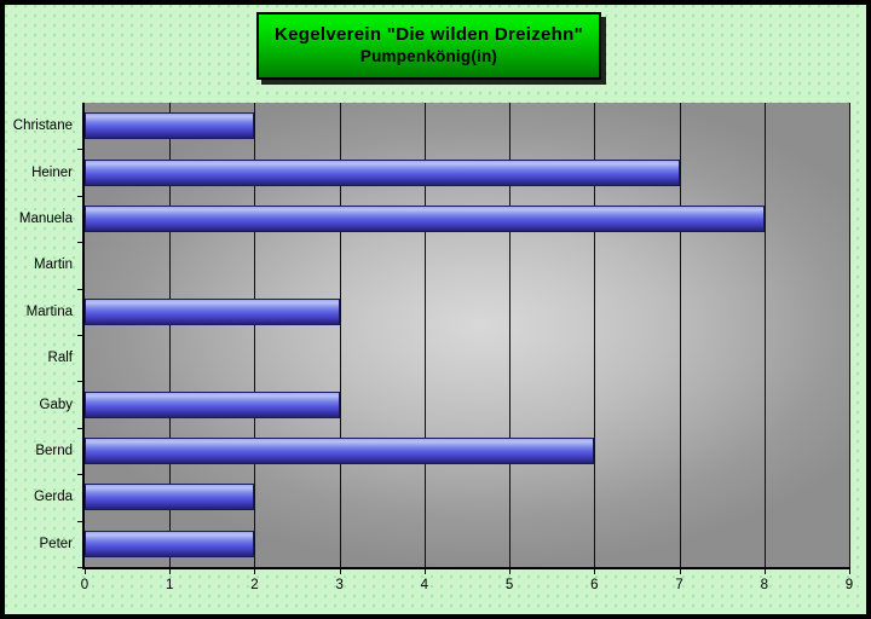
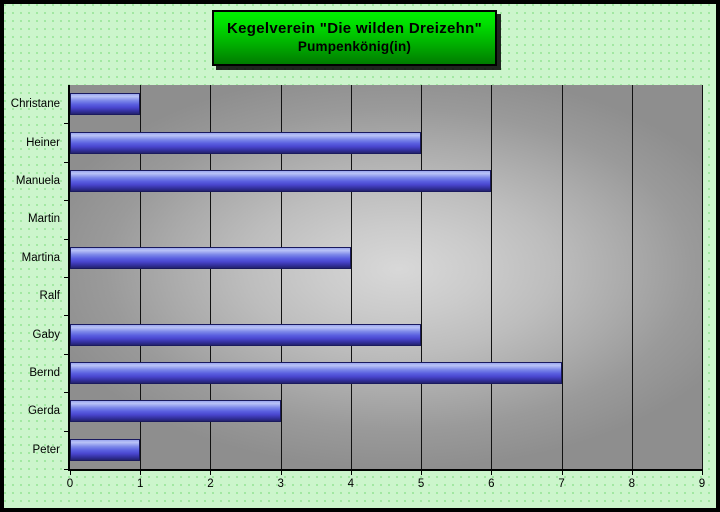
Christane: 2 -> 1
Heiner: 7 -> 5
Manuela: 8 -> 6
Martina: 3 -> 4
Gaby: 3 -> 5
Bernd: 6 -> 7
Gerda: 2 -> 3
Peter: 2 -> 1
